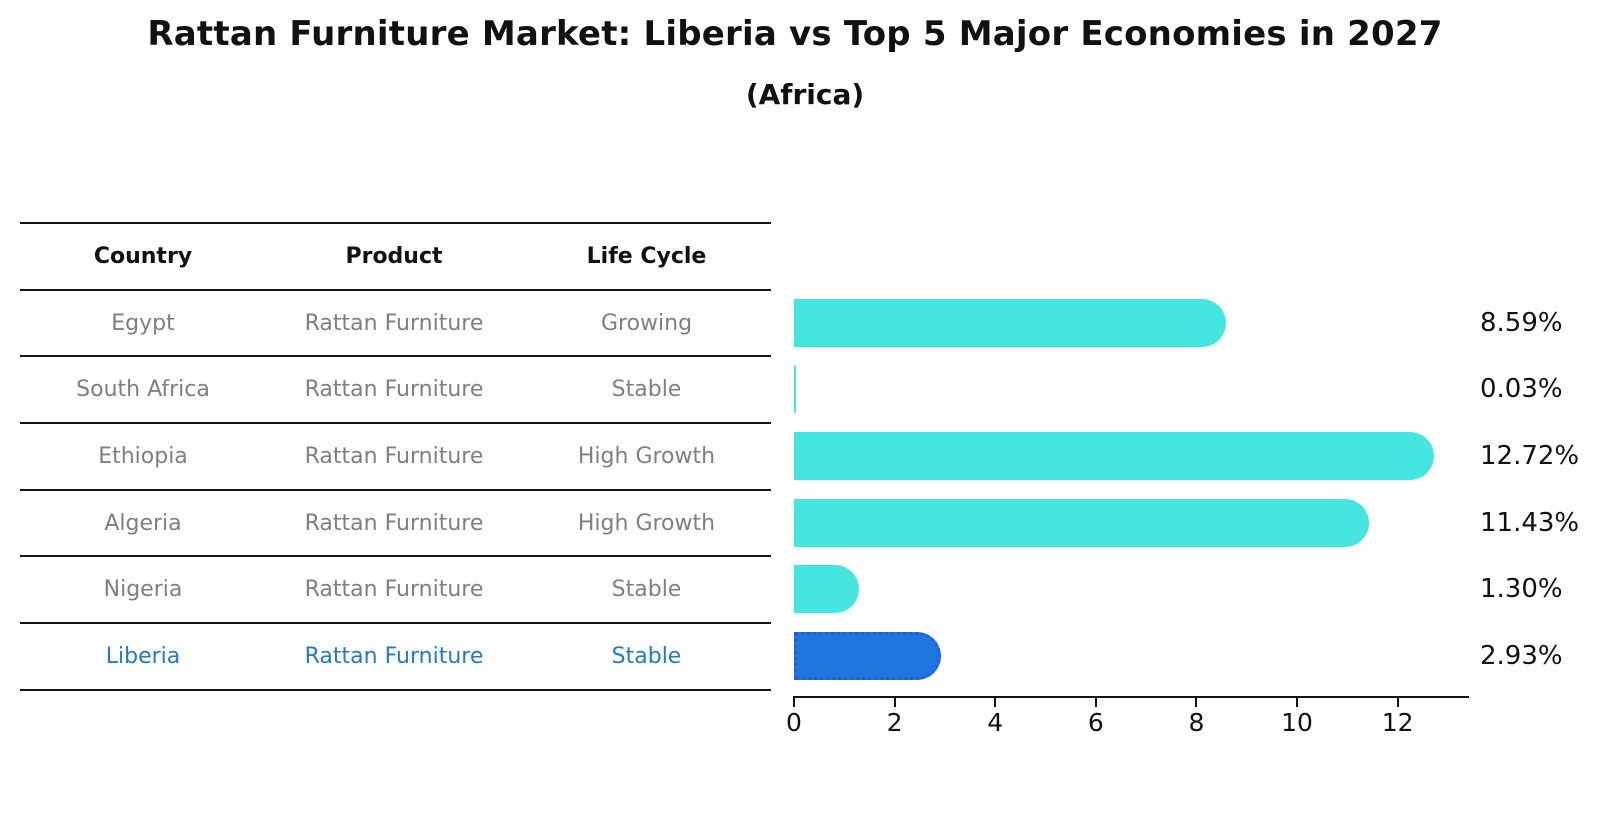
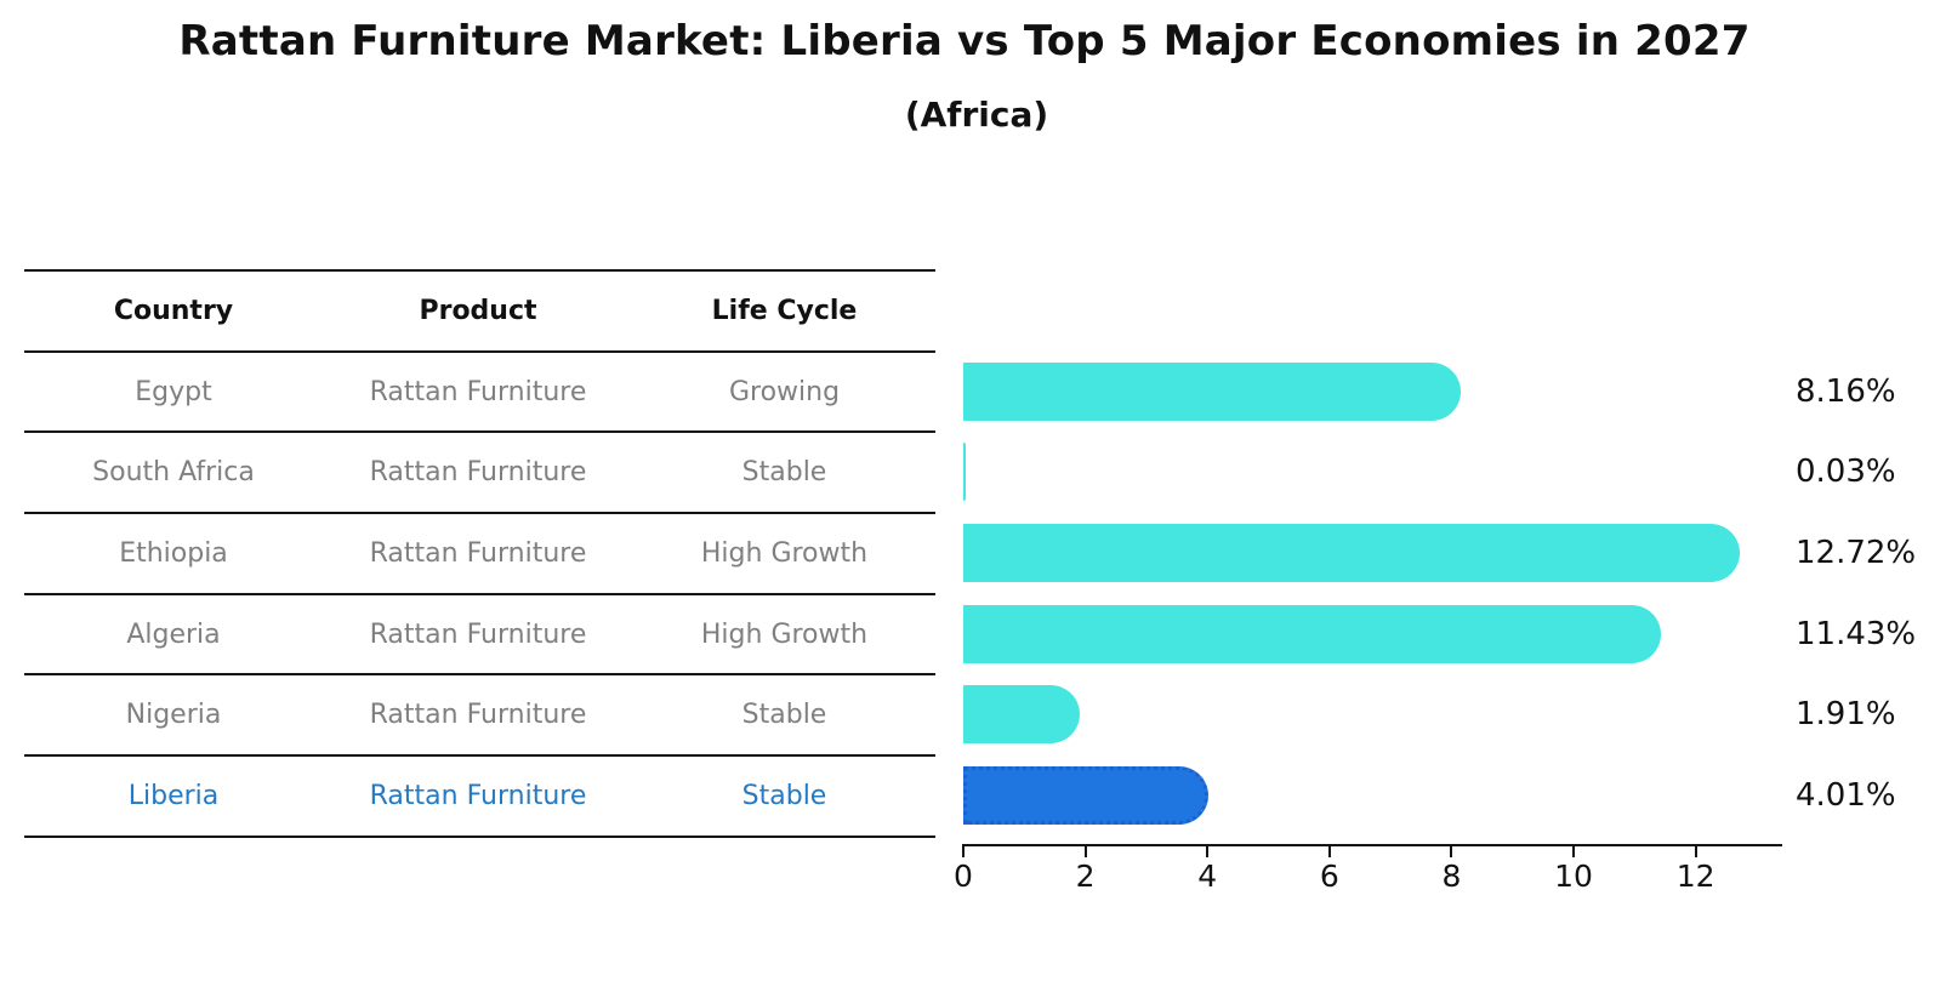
Egypt: 8.59% -> 8.16%
Nigeria: 1.30% -> 1.91%
Liberia: 2.93% -> 4.01%
